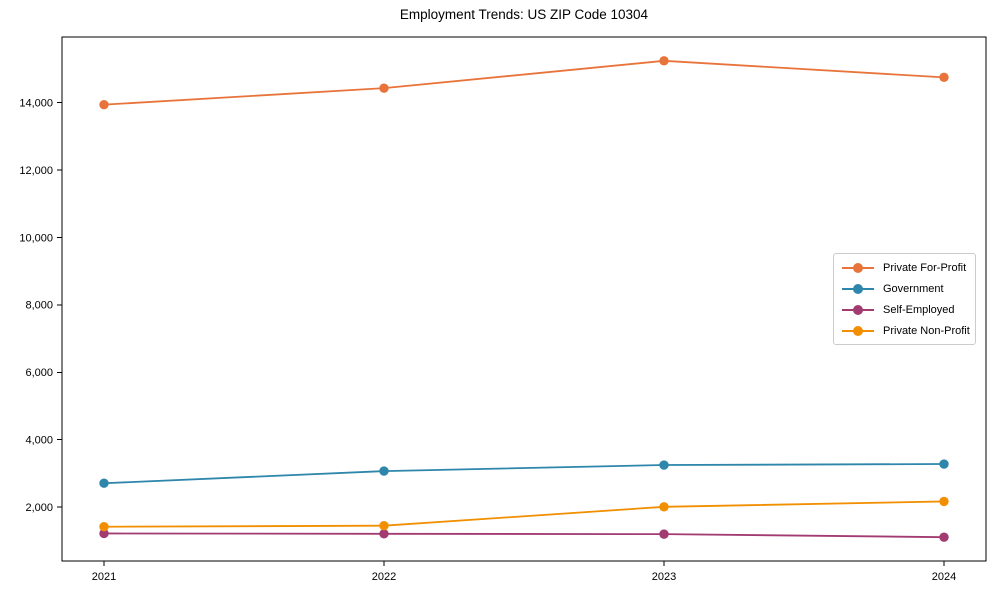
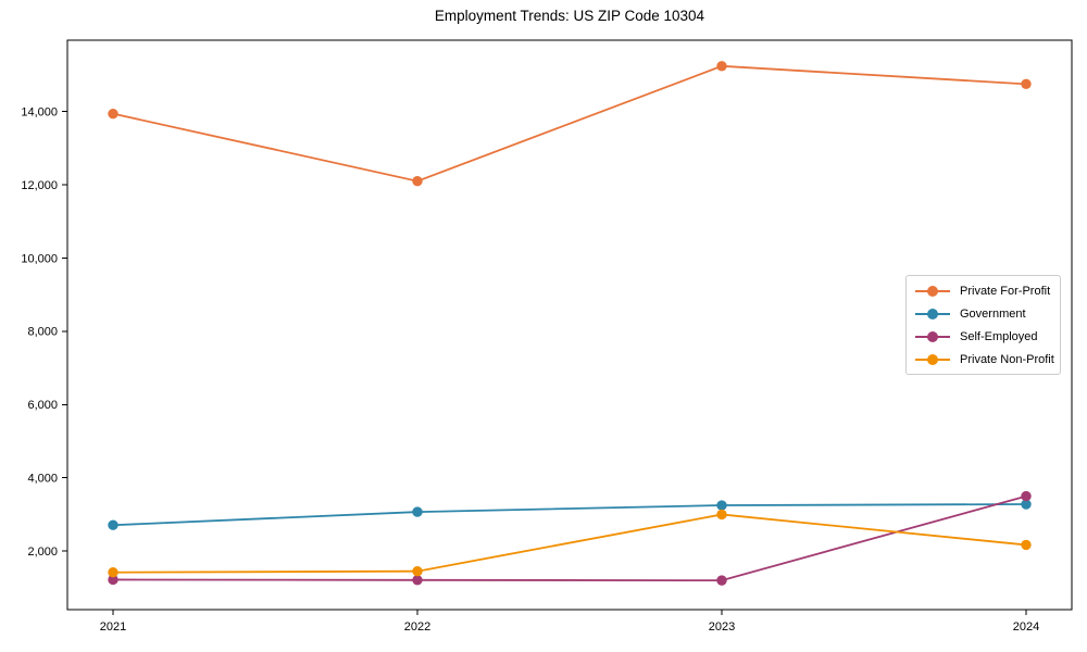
Private For-Profit/2022: 14400 -> 12100
Private Non-Profit/2023: 2000 -> 3000
Self-Employed/2024: 1100 -> 3500
